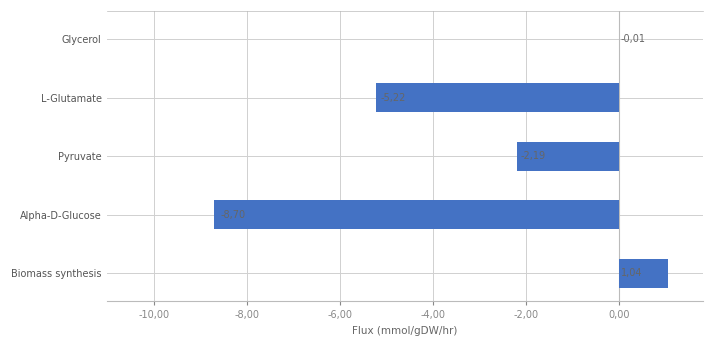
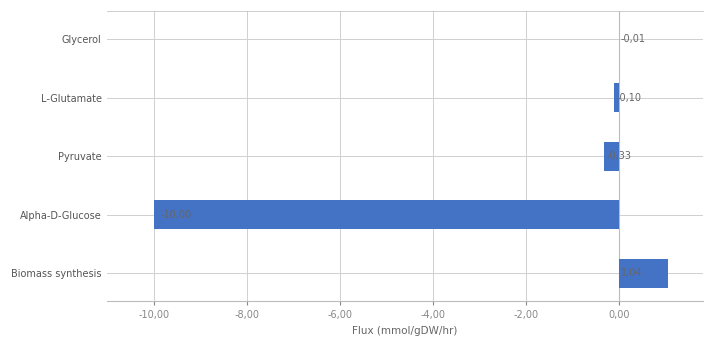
L-Glutamate: -5,22 -> -0,10
Pyruvate: -2,19 -> -0,33
Alpha-D-Glucose: -8,70 -> -10,00
